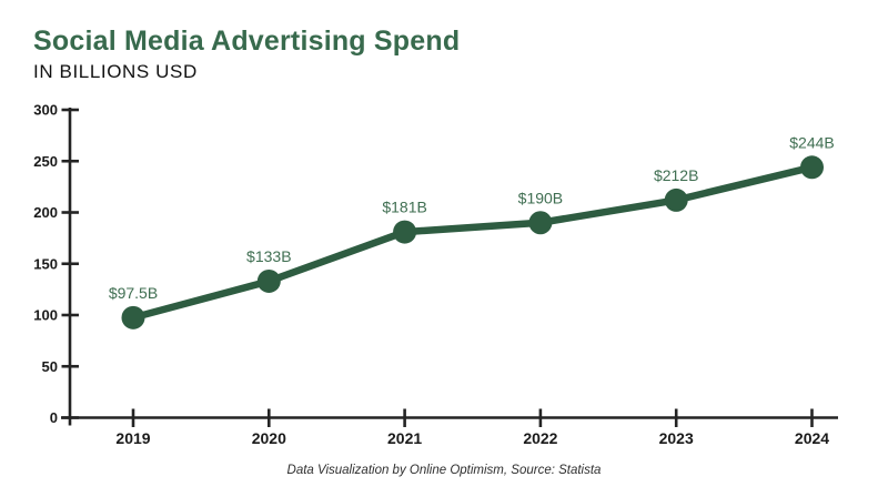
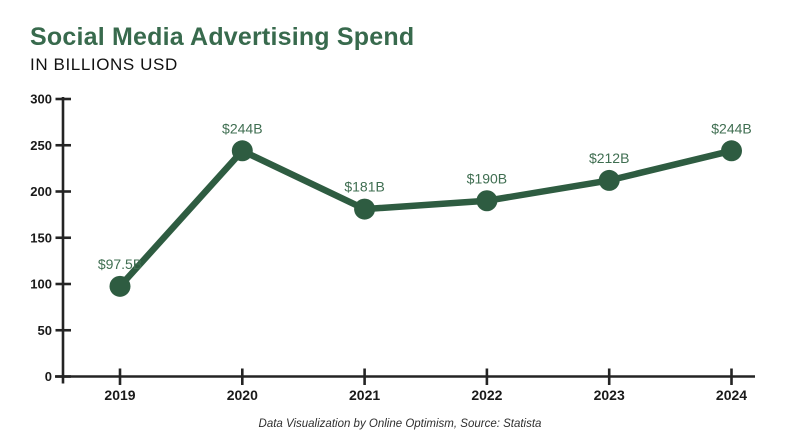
2020: $133B -> $244B
